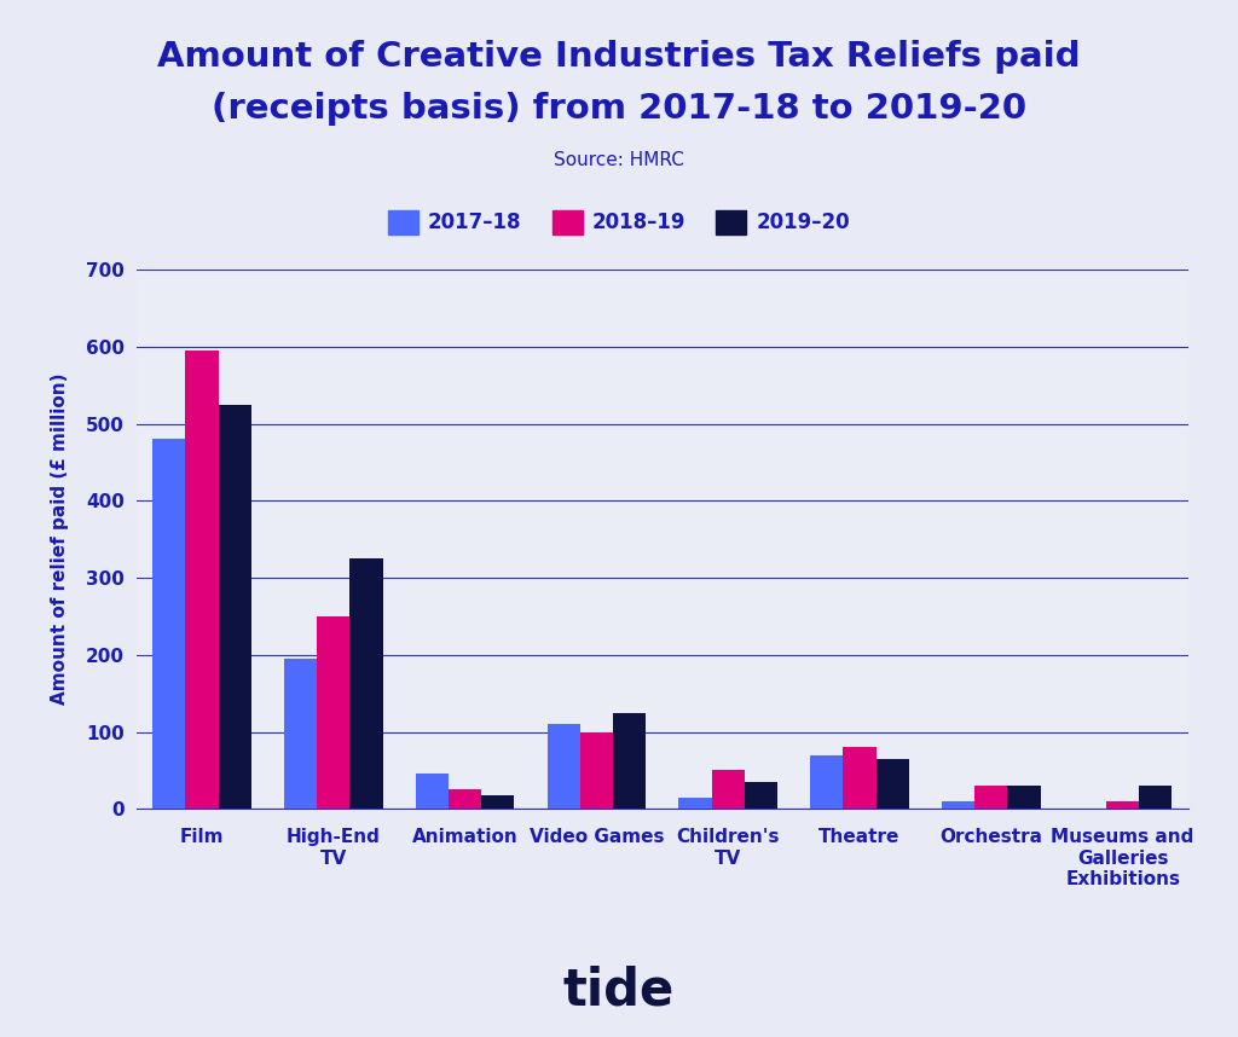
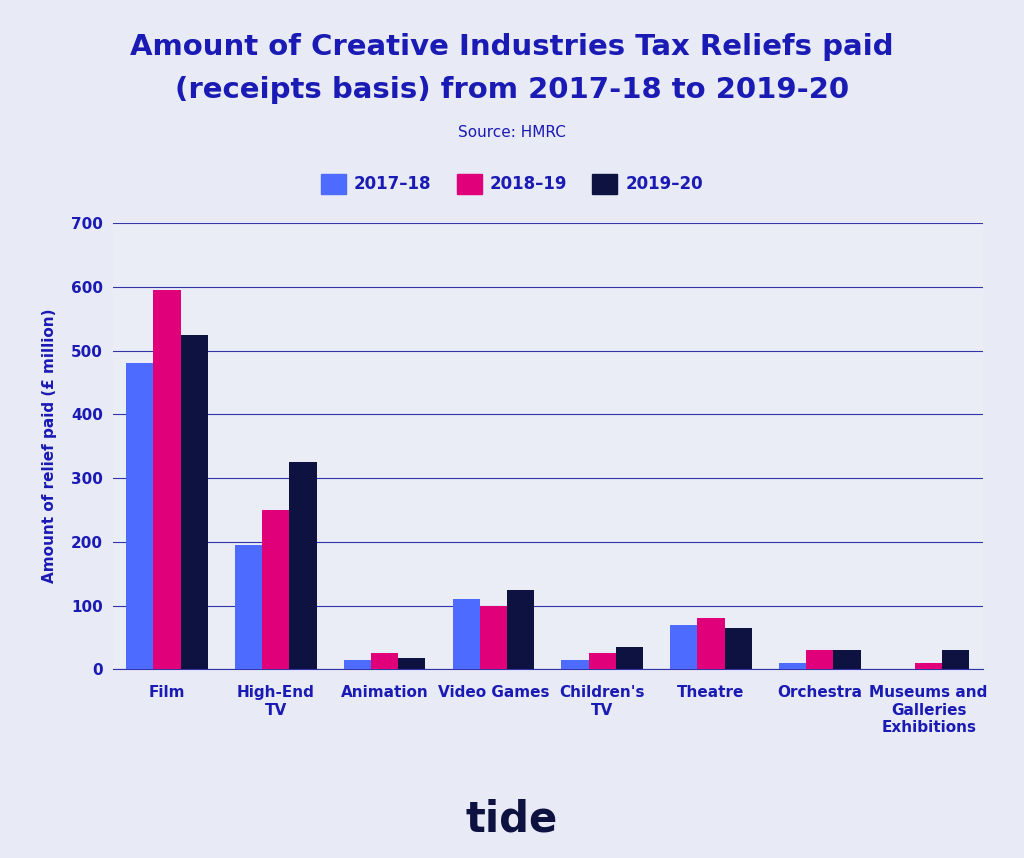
2017–18/Animation: 46 -> 15
2018–19/Children's TV: 50 -> 25
